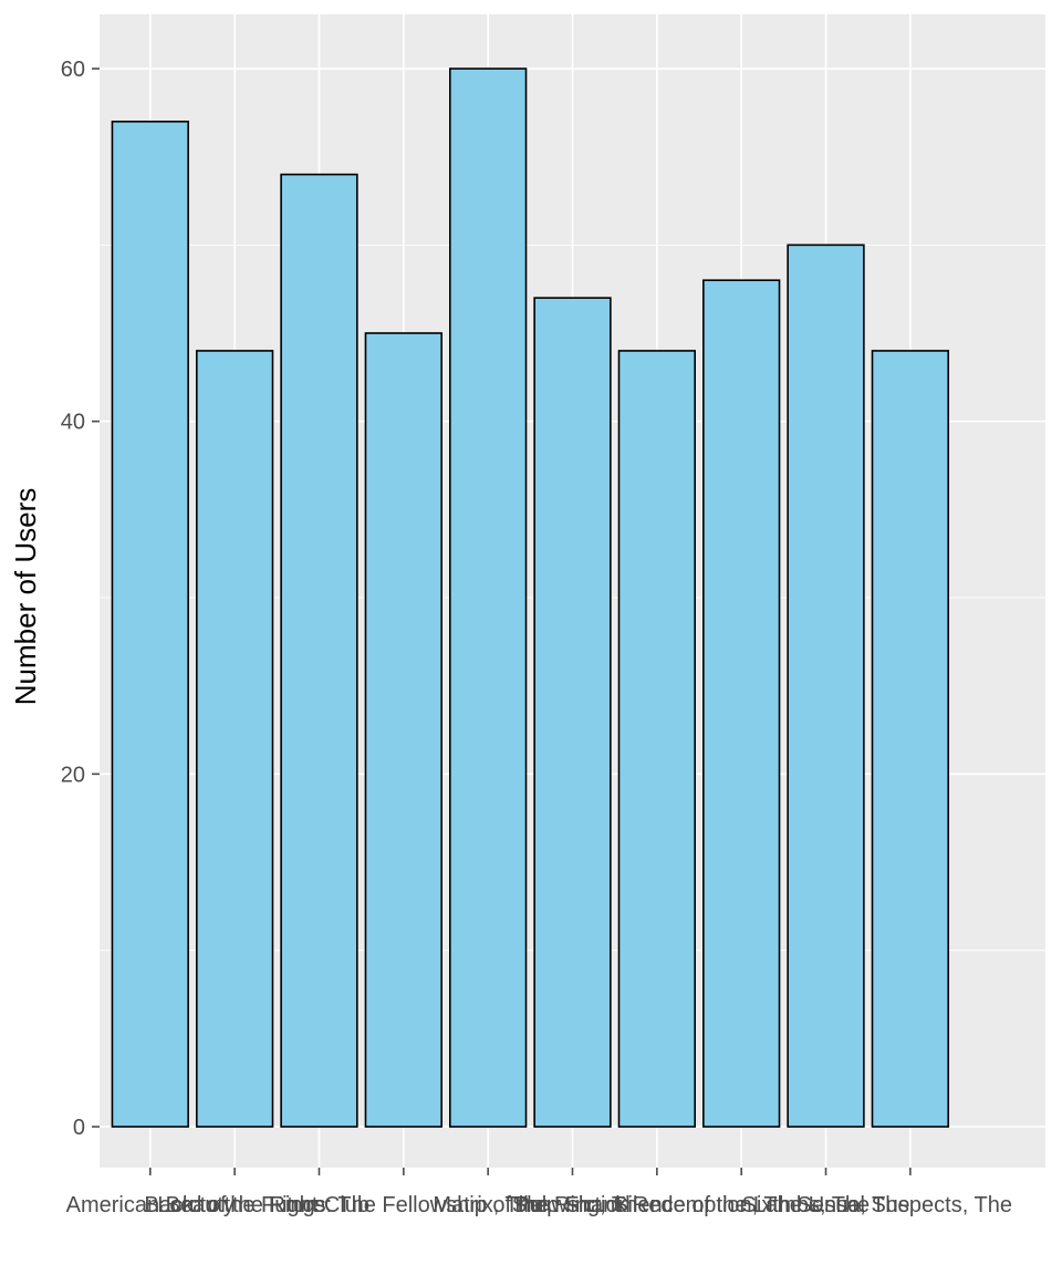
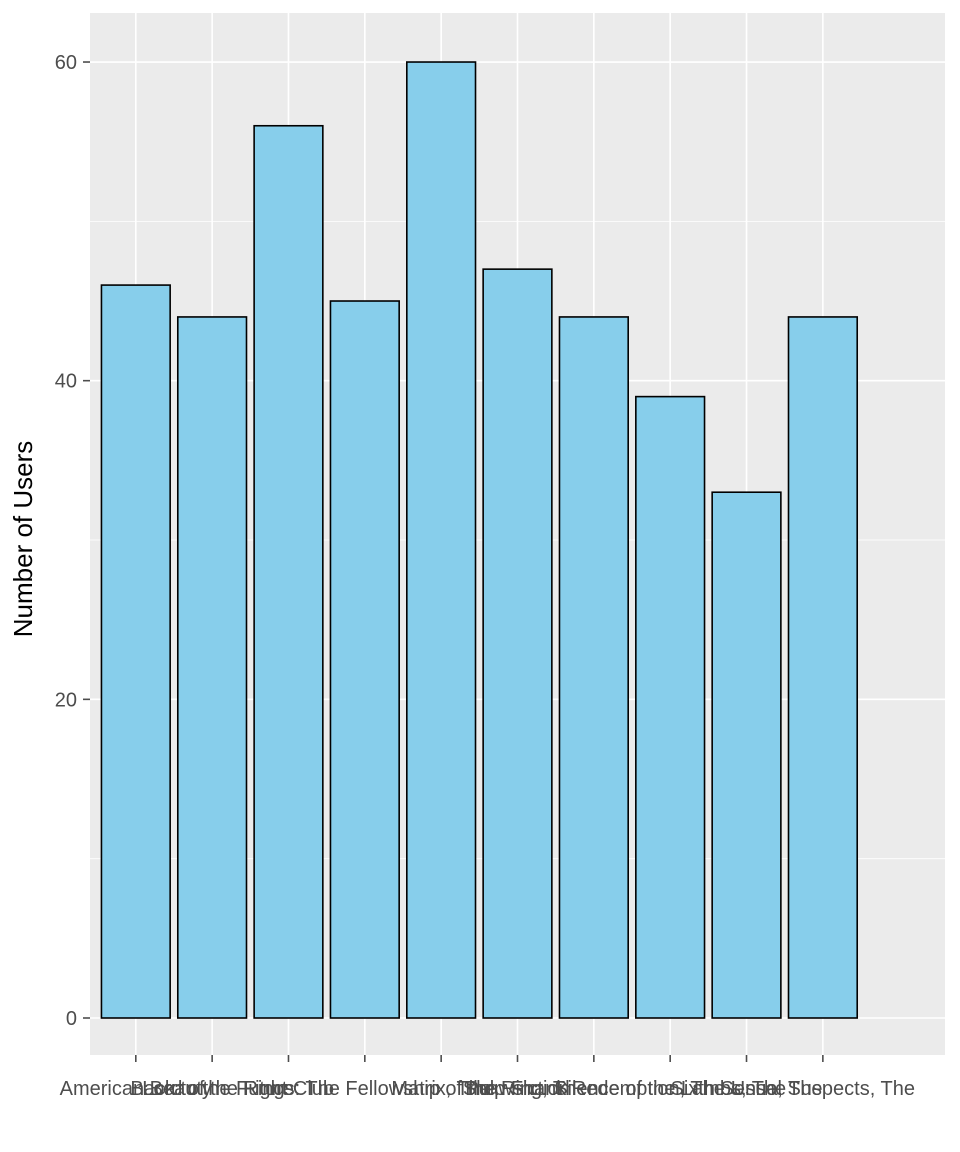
American Beauty: 57 -> 46
Fight Club: 54 -> 56
Silence of the Lambs, The: 48 -> 39
Sixth Sense, The: 50 -> 33
